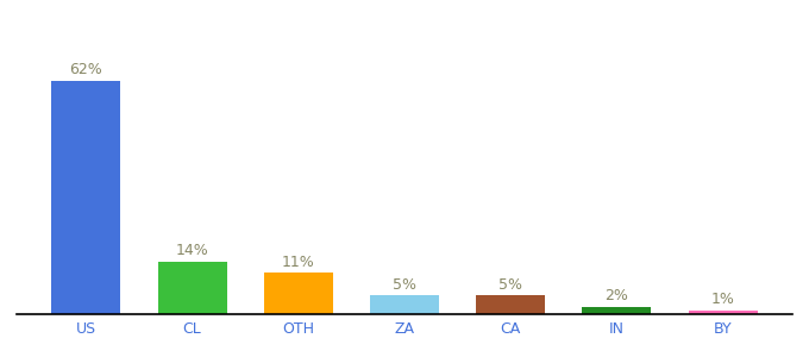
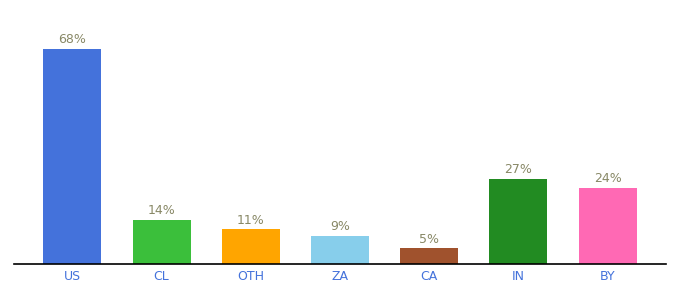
US: 62% -> 68%
ZA: 5% -> 9%
IN: 2% -> 27%
BY: 1% -> 24%
